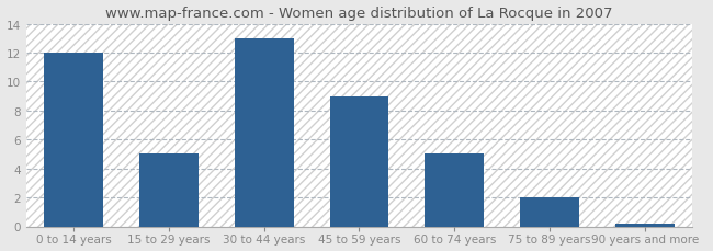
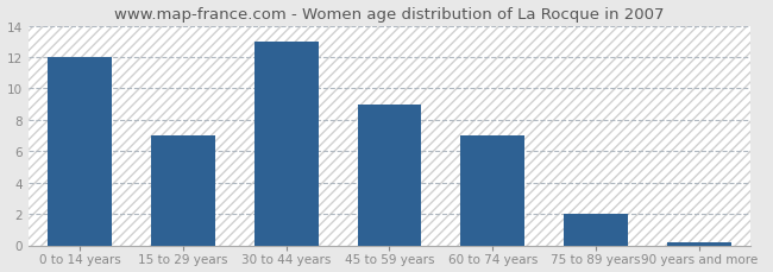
15 to 29 years: 5.0 -> 7.0
60 to 74 years: 5.0 -> 7.0
